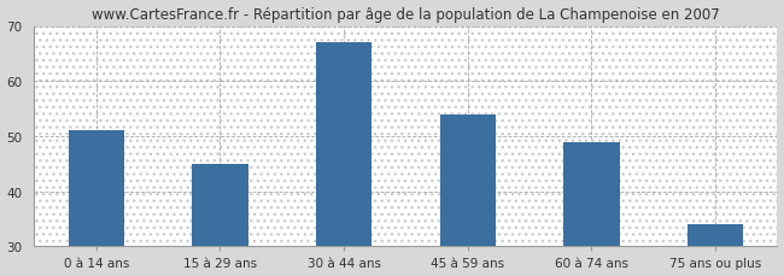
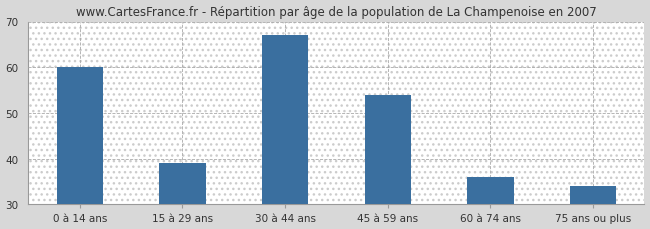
0 à 14 ans: 51 -> 60
15 à 29 ans: 45 -> 39
60 à 74 ans: 49 -> 36
